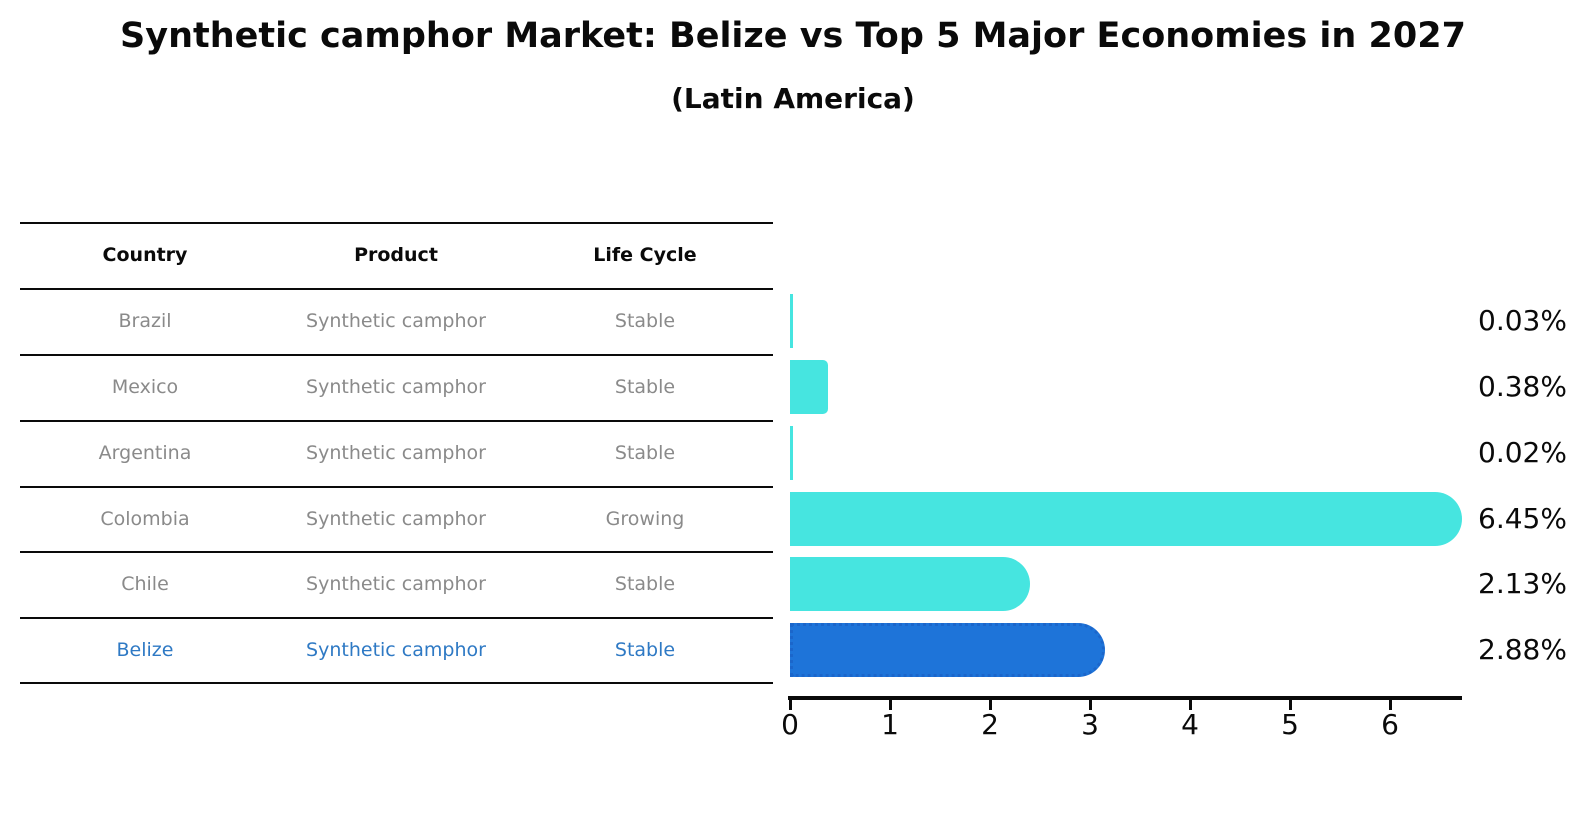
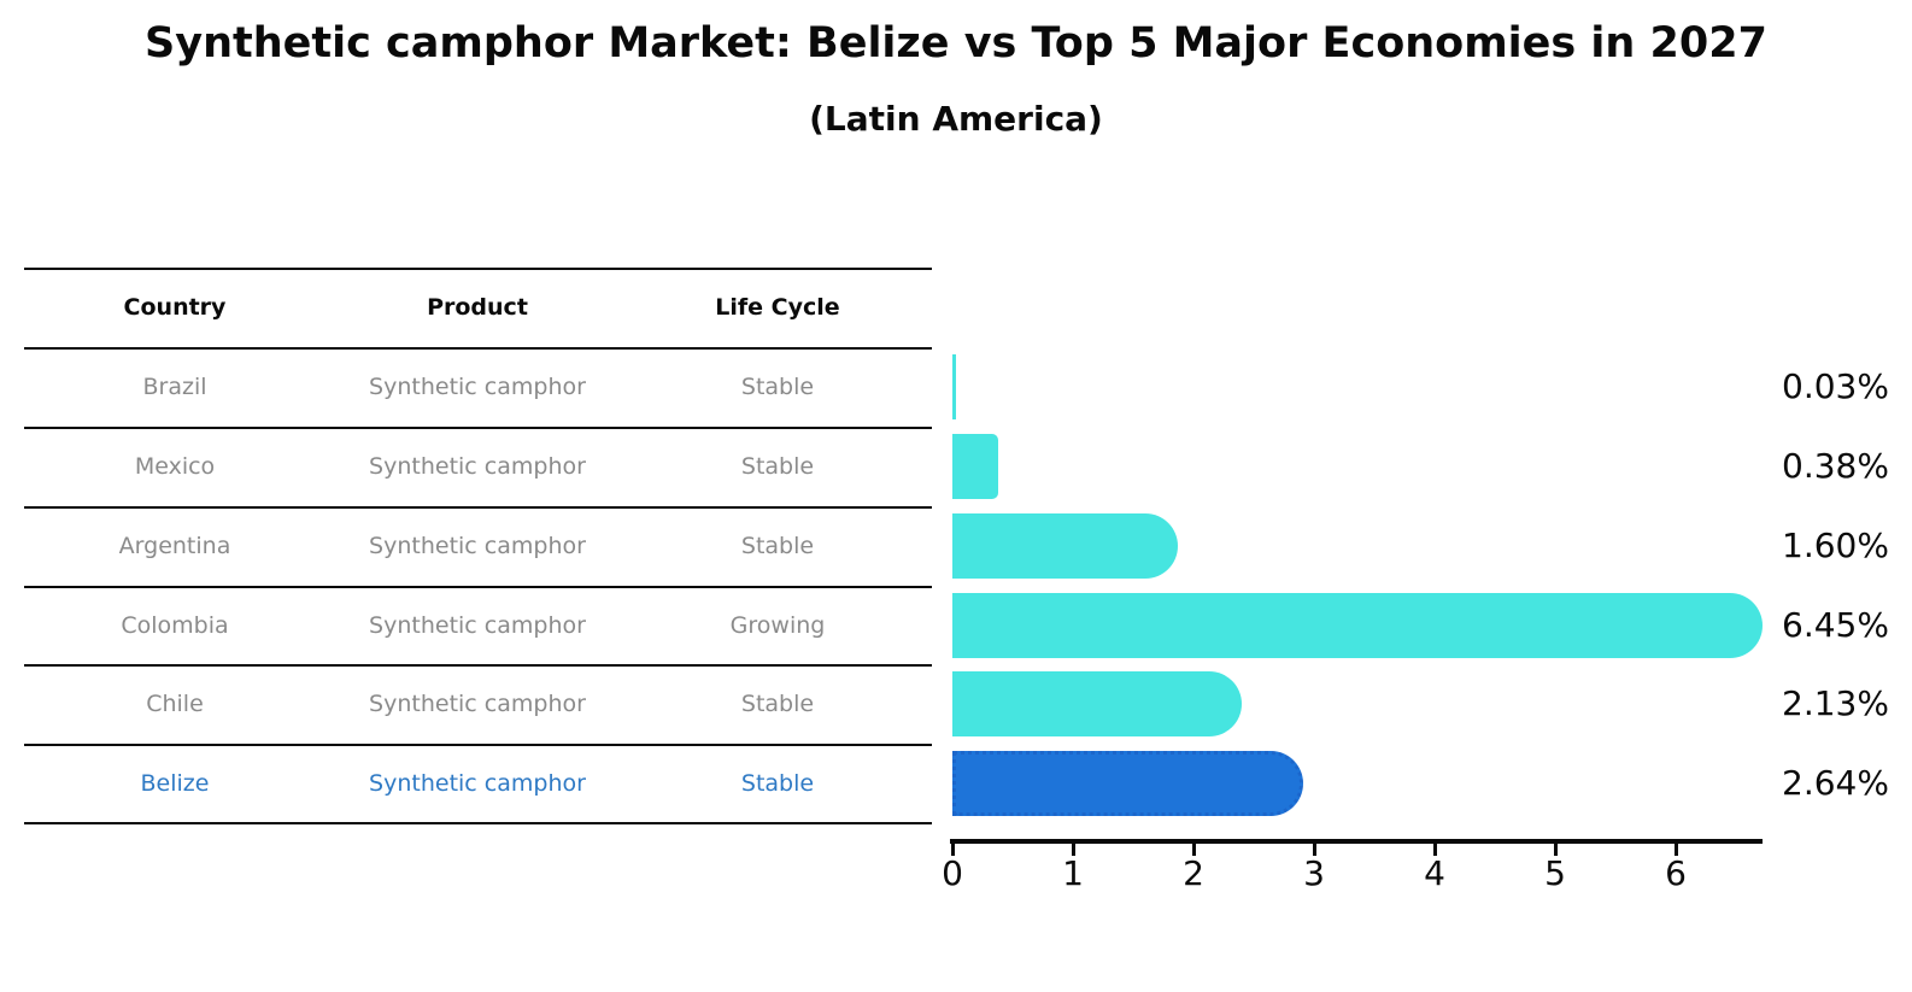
Argentina: 0.02% -> 1.60%
Belize: 2.88% -> 2.64%
